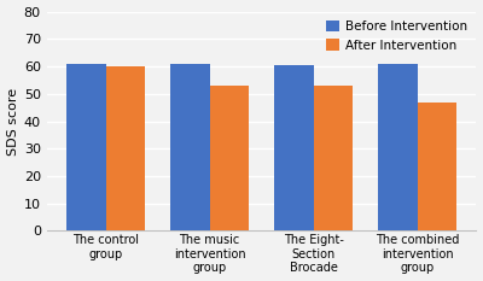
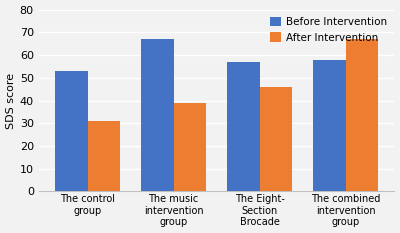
Before Intervention/The control group: 61.0 -> 53.0
After Intervention/The control group: 60 -> 31
Before Intervention/The music intervention group: 61.0 -> 67.0
After Intervention/The music intervention group: 53 -> 39
Before Intervention/The Eight- Section Brocade: 60.5 -> 57.0
After Intervention/The Eight- Section Brocade: 53 -> 46
Before Intervention/The combined intervention group: 61.0 -> 58.0
After Intervention/The combined intervention group: 47 -> 67
